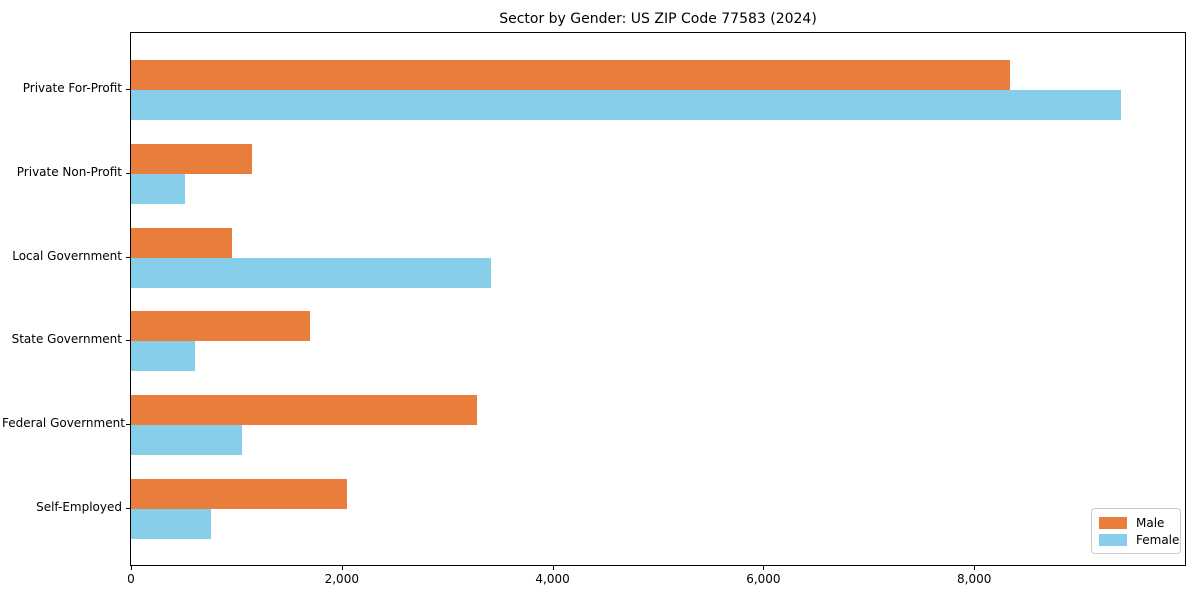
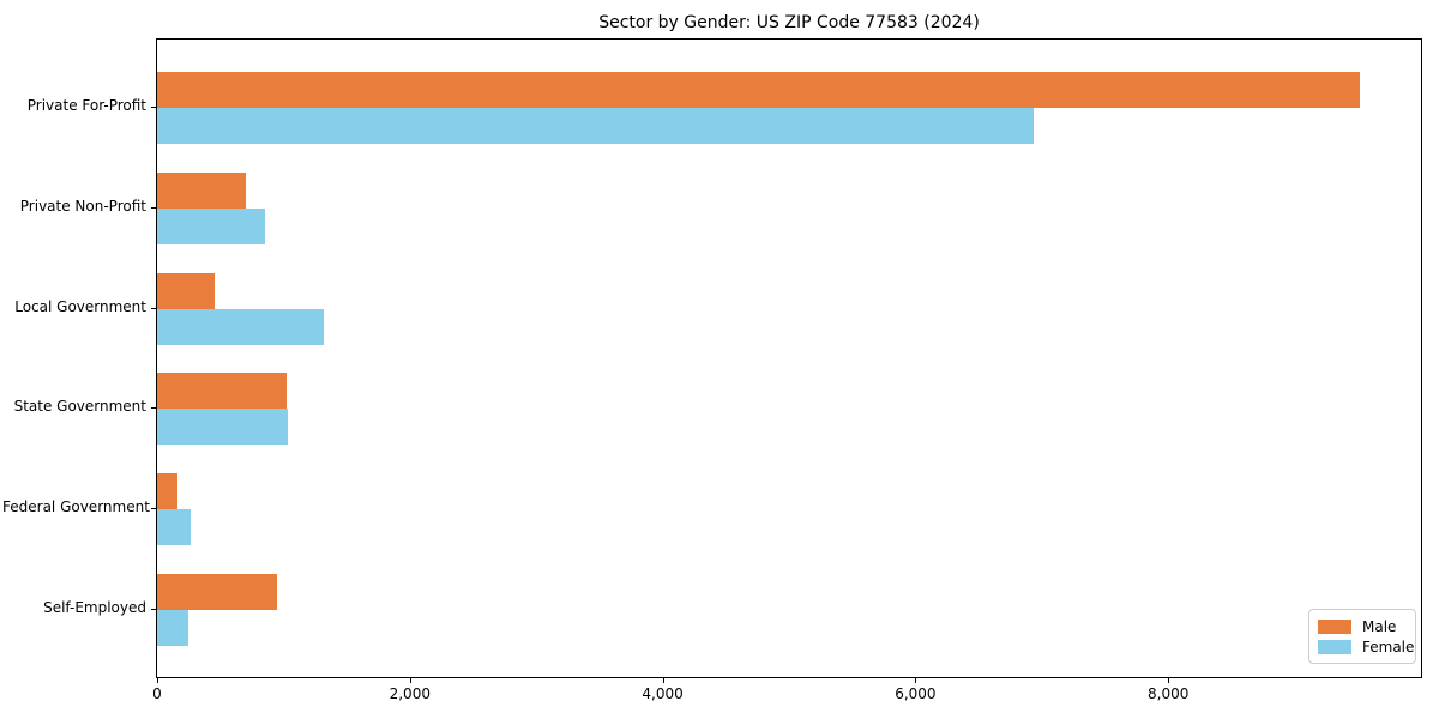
Male/Private For-Profit: 8340 -> 9520
Female/Private For-Profit: 9390 -> 6940
Male/Private Non-Profit: 1150 -> 700
Female/Private Non-Profit: 510 -> 860
Male/Local Government: 960 -> 460
Female/Local Government: 3420 -> 1320
Male/State Government: 1700 -> 1020
Female/State Government: 610 -> 1030
Male/Federal Government: 3280 -> 160
Female/Federal Government: 1050 -> 260
Male/Self-Employed: 2050 -> 950
Female/Self-Employed: 760 -> 250
